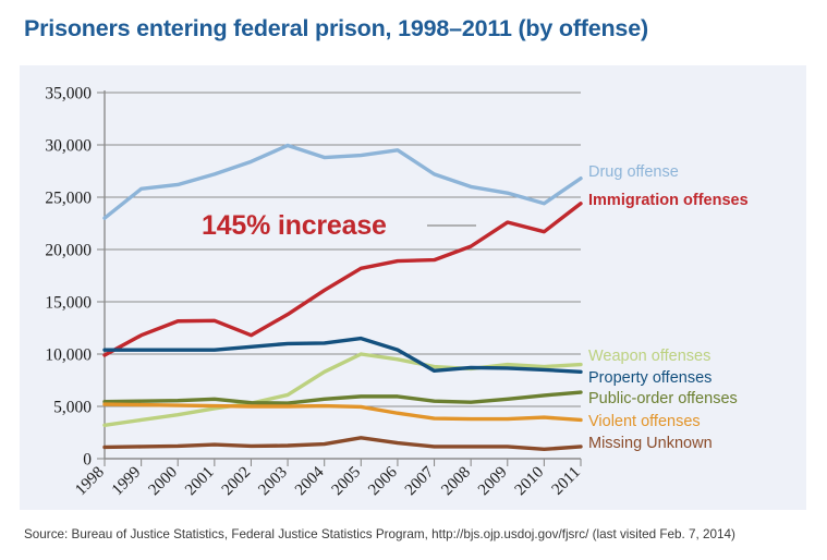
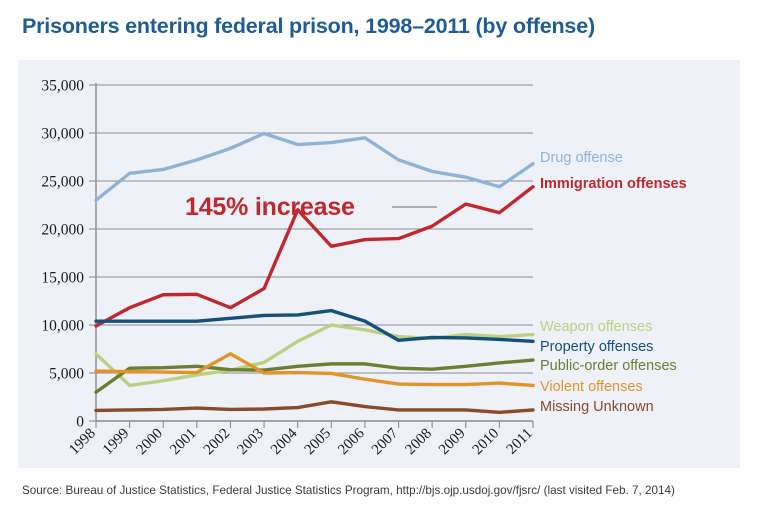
Weapon offenses/1998: 3000 -> 7000
Public-order offenses/1998: 5000 -> 3000
Violent offenses/2002: 5000 -> 7000
Immigration offenses/2004: 16000 -> 22000
